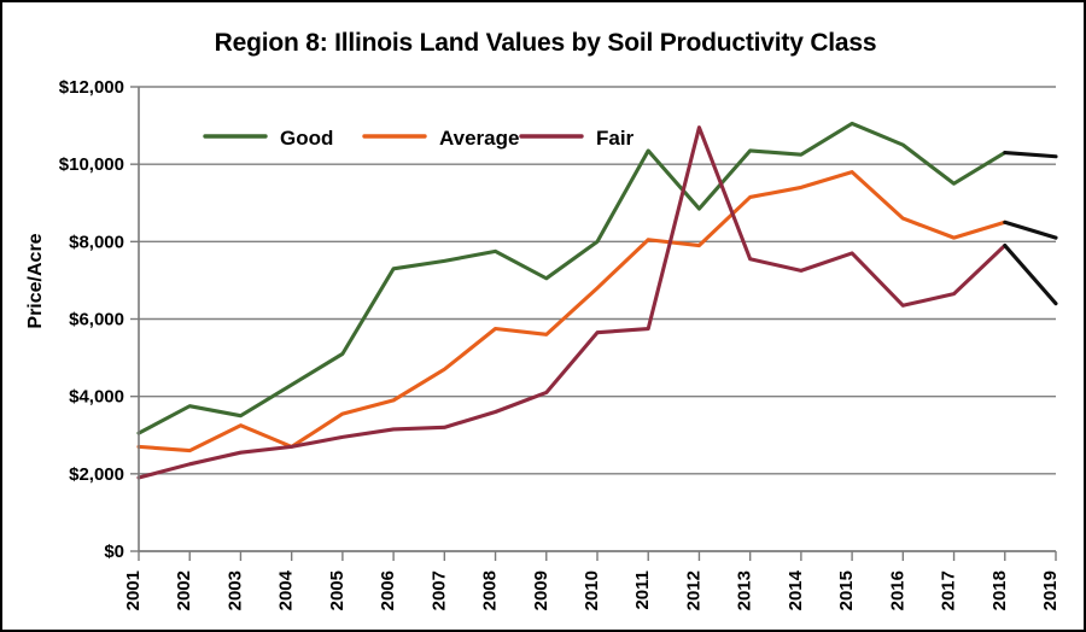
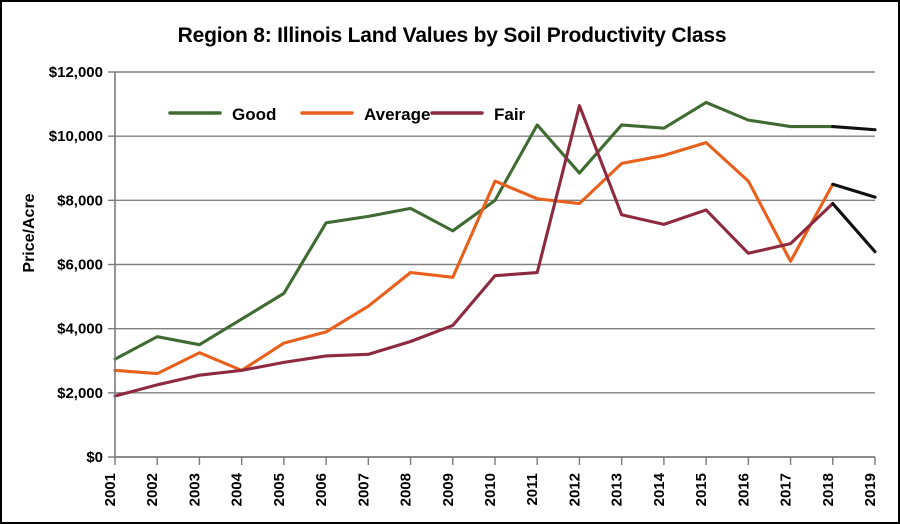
Average/2010: $6800 -> $8600
Good/2017: $9500 -> $10300
Average/2017: $8100 -> $6100
